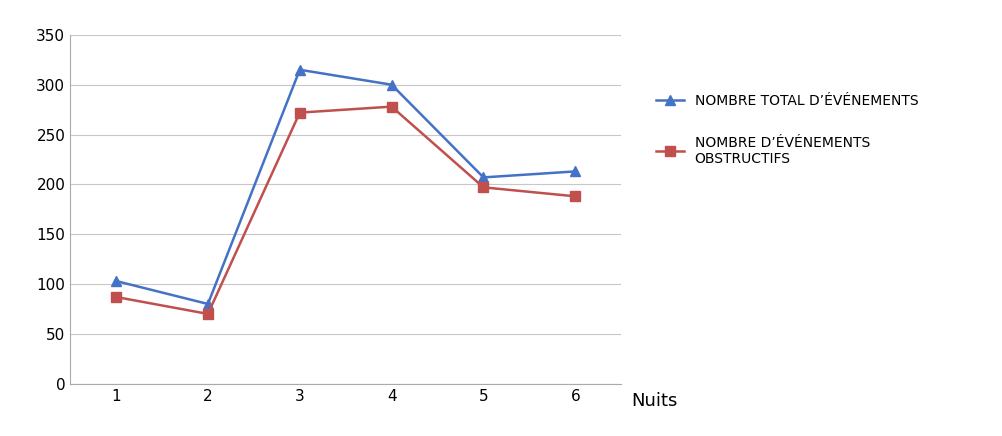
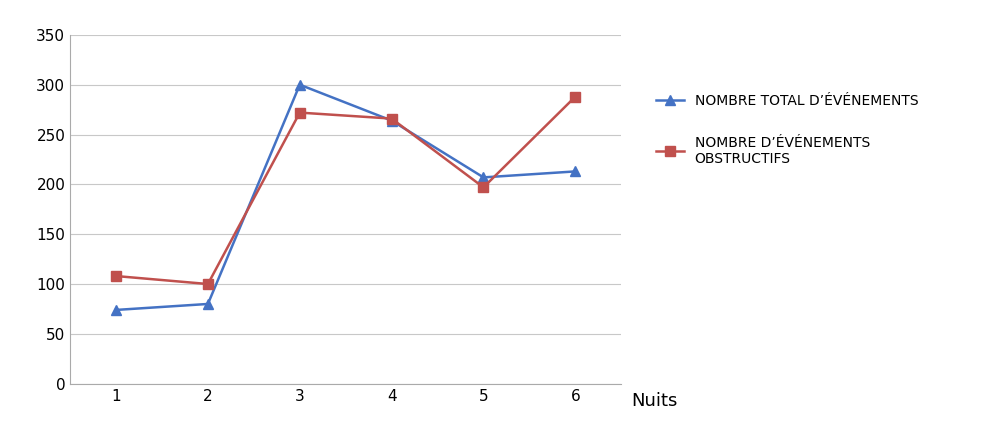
NOMBRE TOTAL D’ÉVÉNEMENTS/1: 103 -> 74
NOMBRE D’ÉVÉNEMENTS OBSTRUCTIFS/1: 87 -> 108
NOMBRE D’ÉVÉNEMENTS OBSTRUCTIFS/2: 70 -> 100
NOMBRE TOTAL D’ÉVÉNEMENTS/3: 315 -> 300
NOMBRE TOTAL D’ÉVÉNEMENTS/4: 300 -> 264
NOMBRE D’ÉVÉNEMENTS OBSTRUCTIFS/4: 278 -> 266
NOMBRE D’ÉVÉNEMENTS OBSTRUCTIFS/6: 188 -> 288
